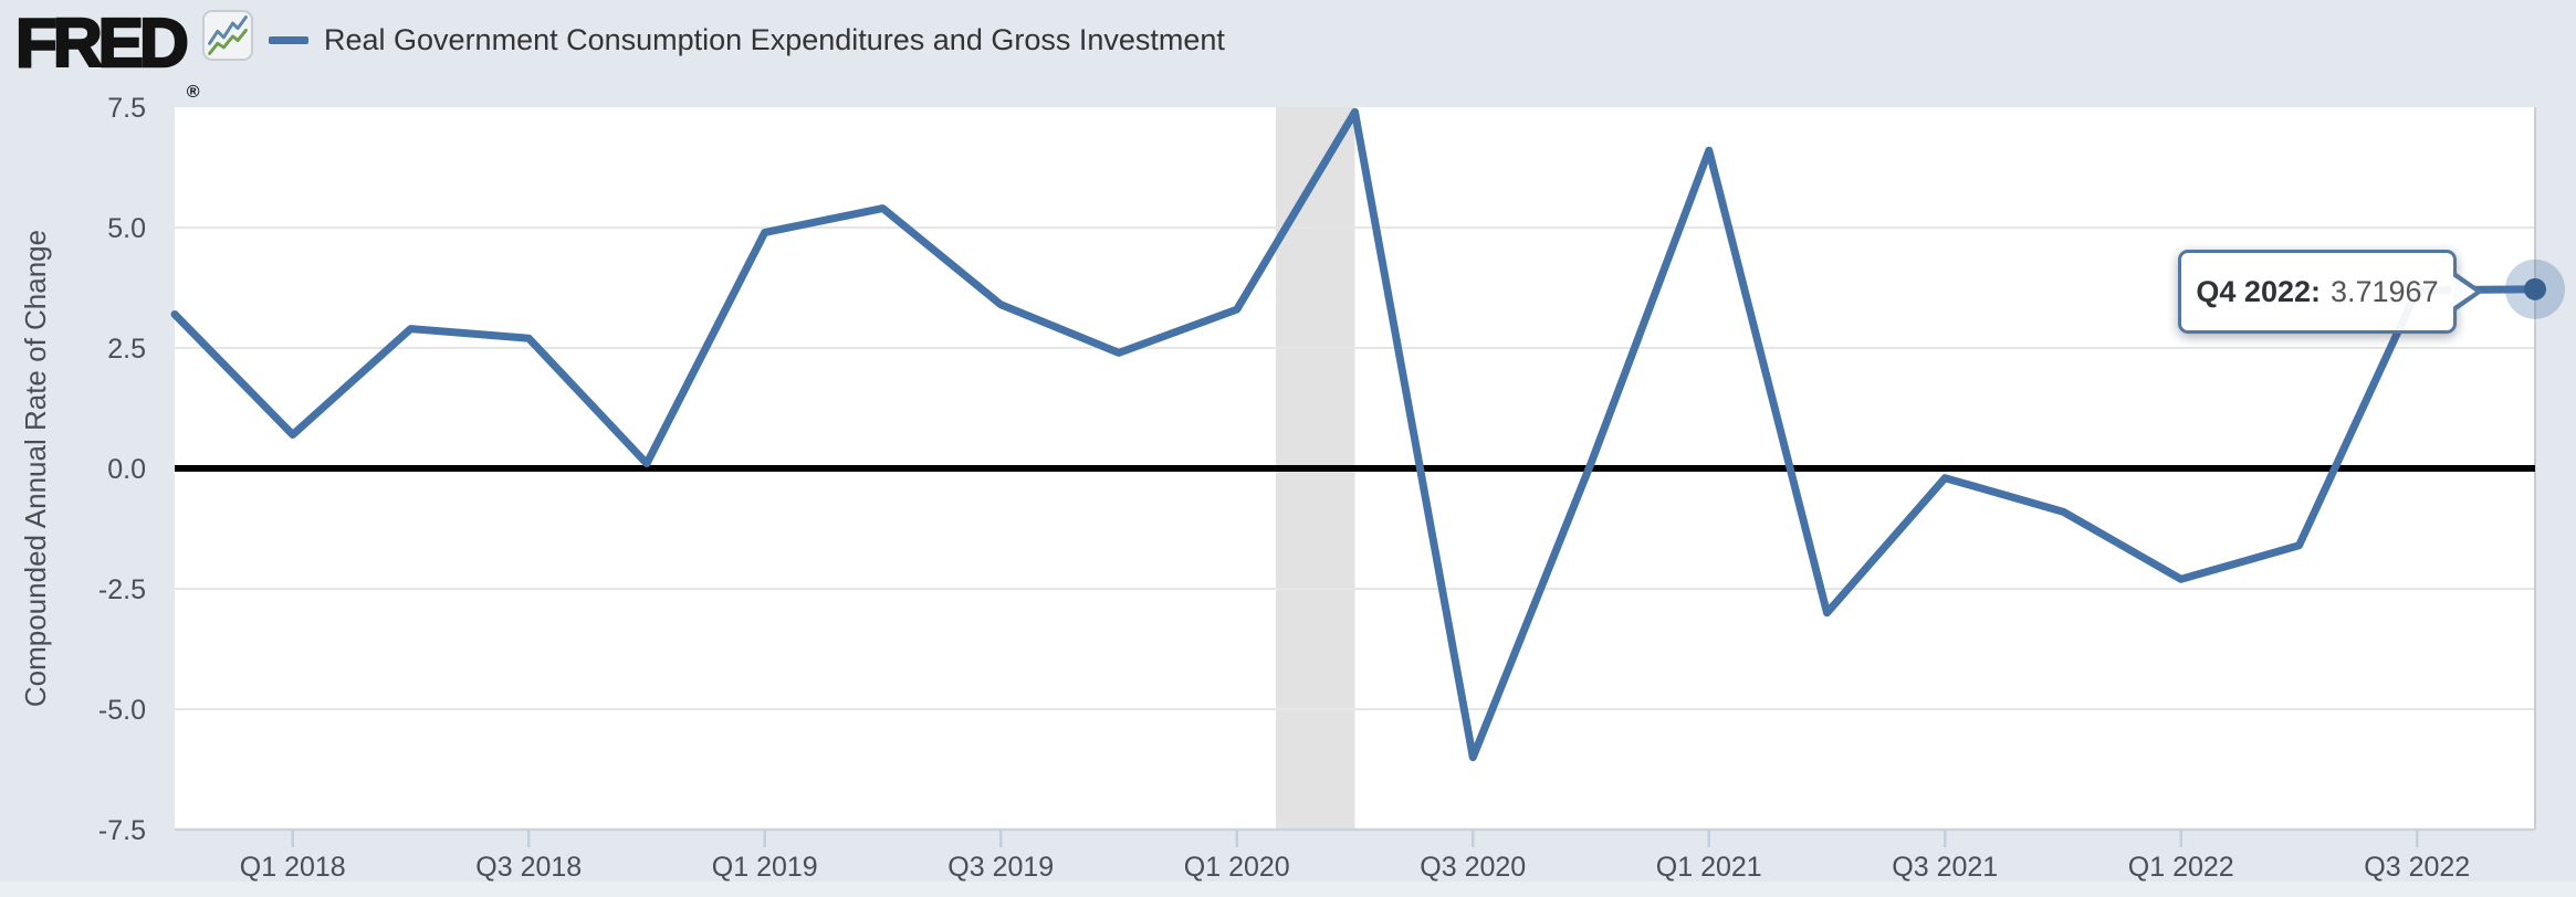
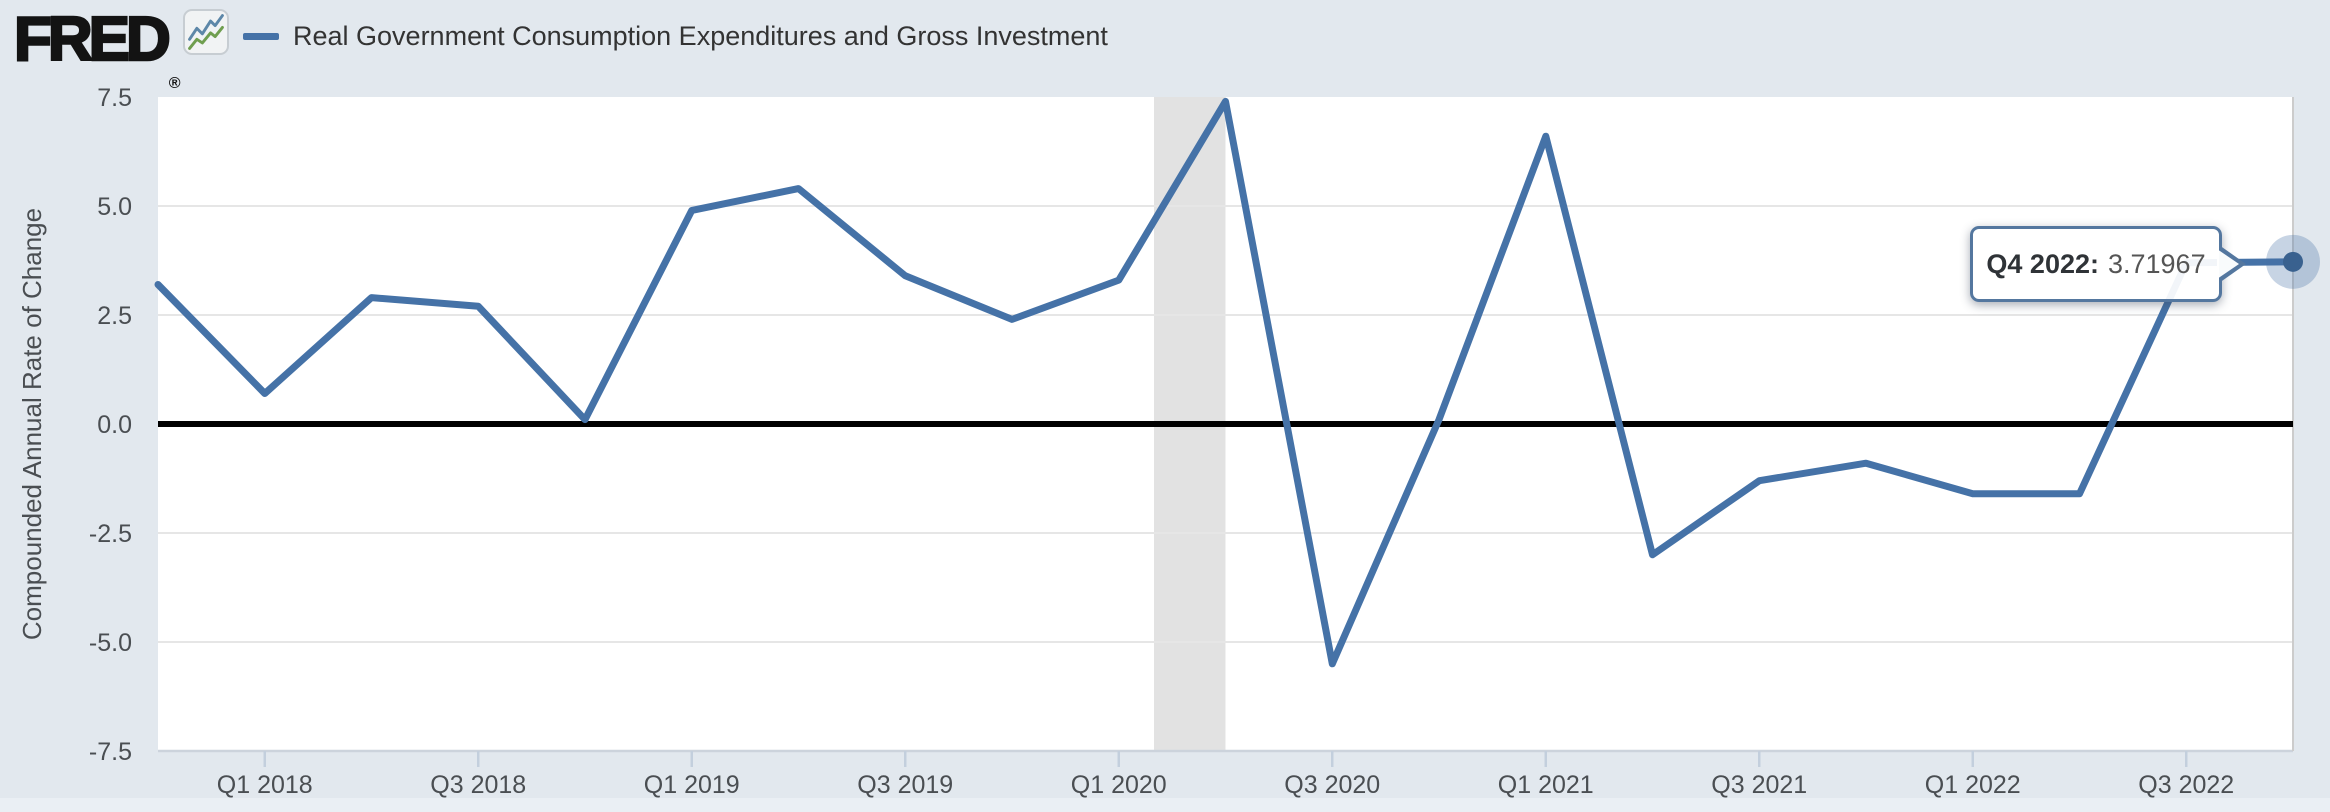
Q3 2020: -6.0 -> -5.5
Q3 2021: -0.2 -> -1.3
Q1 2022: -2.3 -> -1.6
